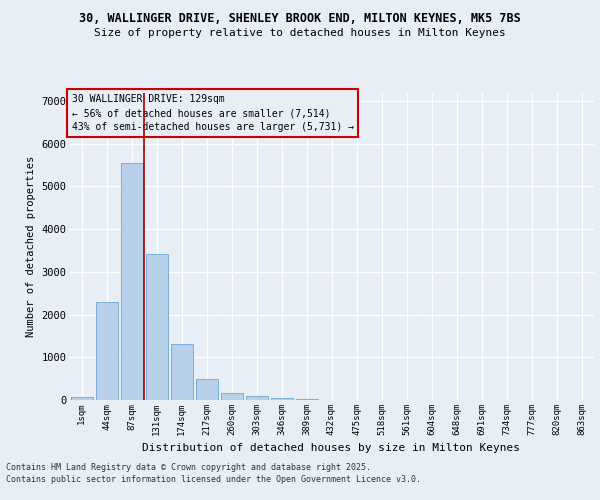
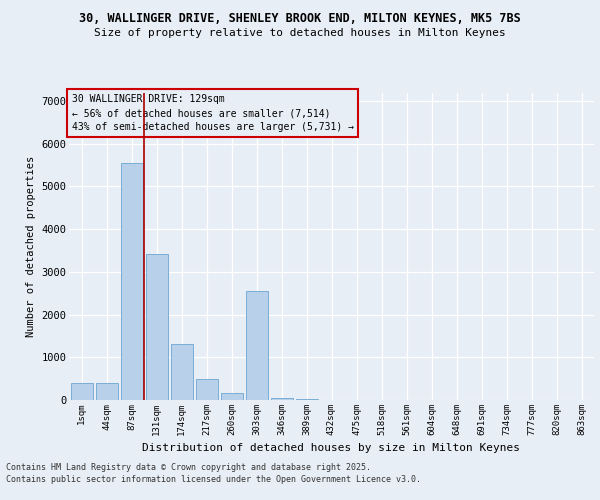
1sqm: 80 -> 400
44sqm: 2300 -> 400
303sqm: 90 -> 2550
